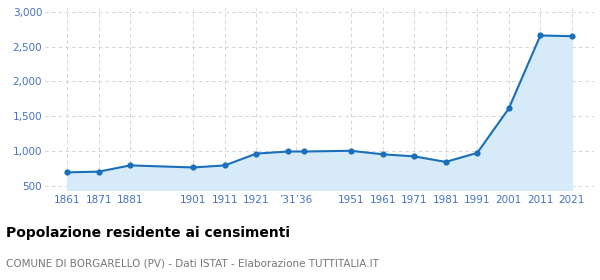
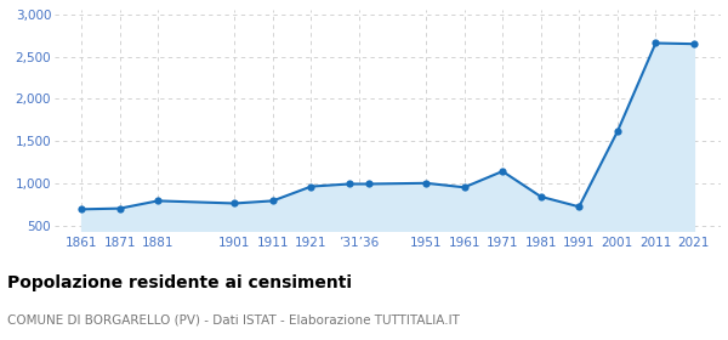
1971: 920 -> 1,140
1991: 970 -> 720
